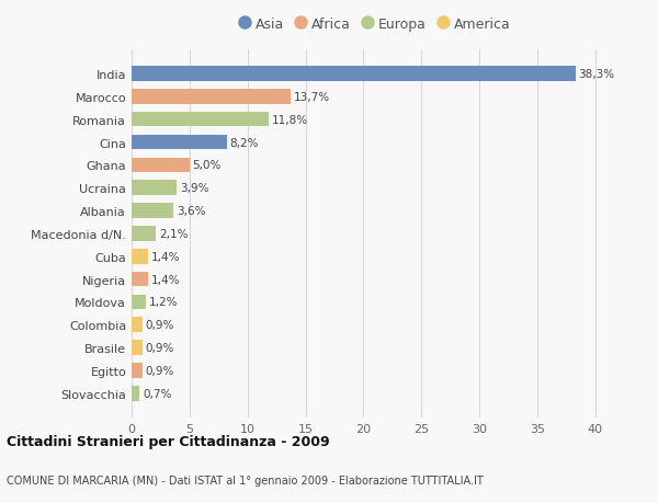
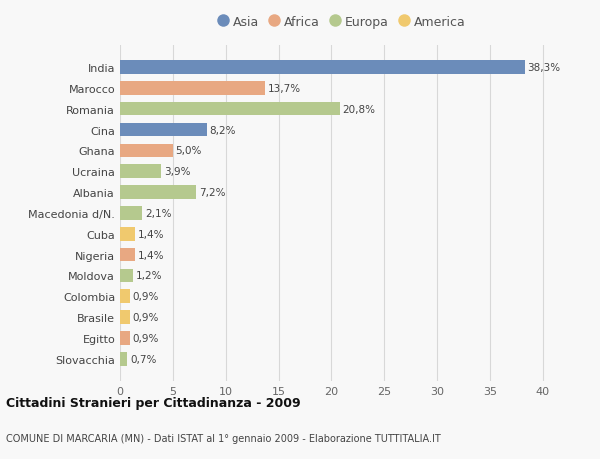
Romania: 11,8% -> 20,8%
Albania: 3,6% -> 7,2%
